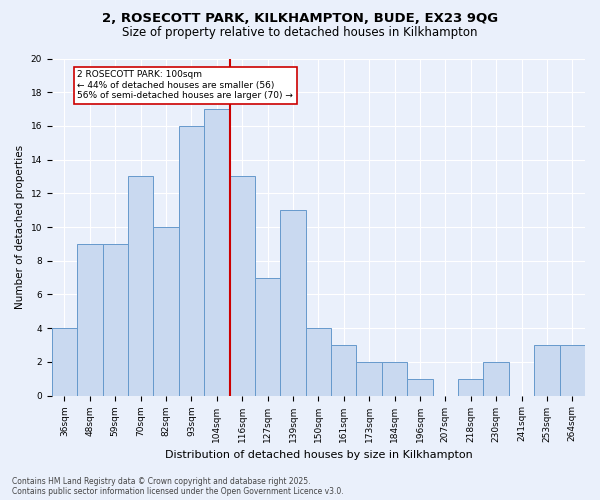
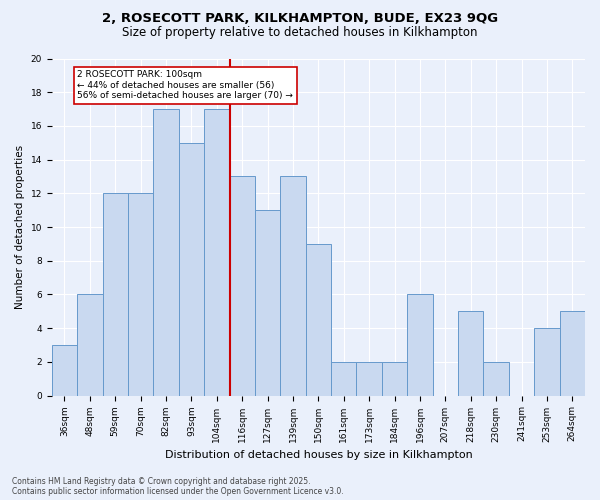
36sqm: 4 -> 3
48sqm: 9 -> 6
59sqm: 9 -> 12
70sqm: 13 -> 12
82sqm: 10 -> 17
93sqm: 16 -> 15
127sqm: 7 -> 11
139sqm: 11 -> 13
150sqm: 4 -> 9
161sqm: 3 -> 2
196sqm: 1 -> 6
218sqm: 1 -> 5
253sqm: 3 -> 4
264sqm: 3 -> 5
